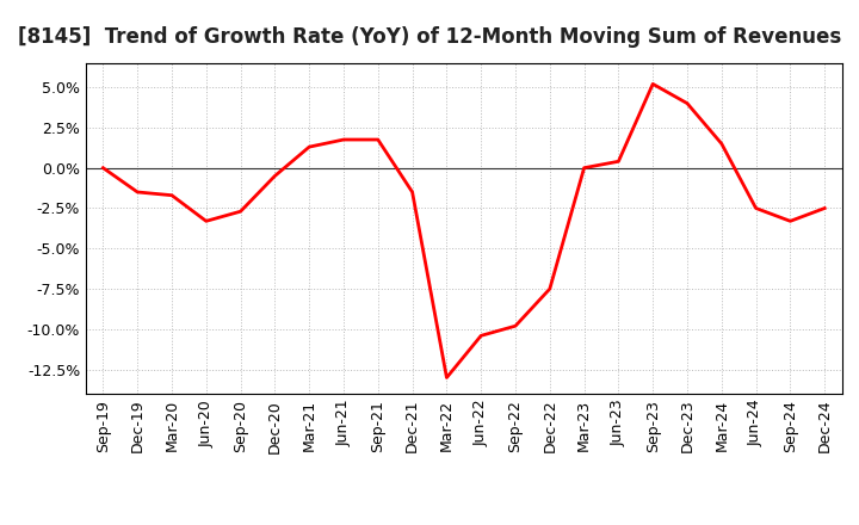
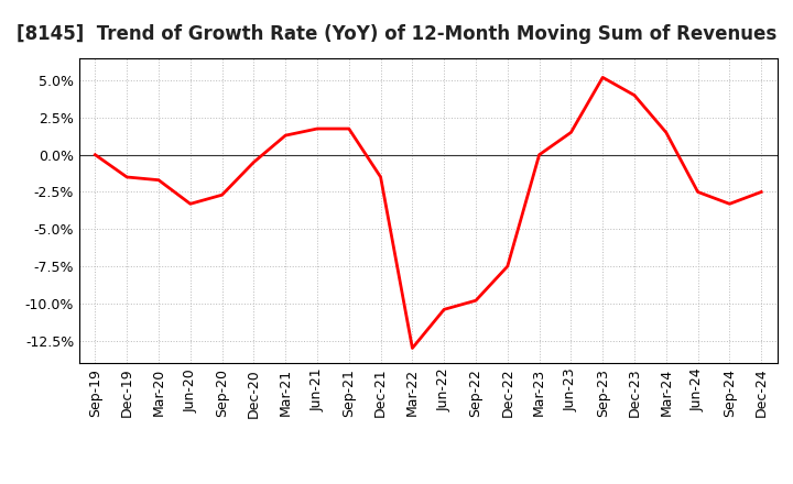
Jun-23: 0.4% -> 1.5%
